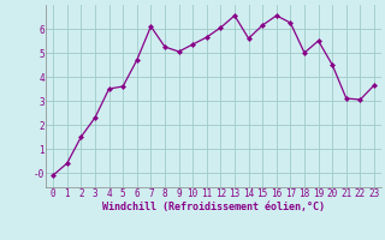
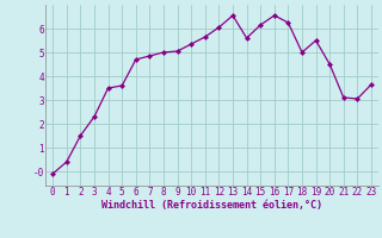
7: 6.10 -> 4.85
8: 5.25 -> 5.00
